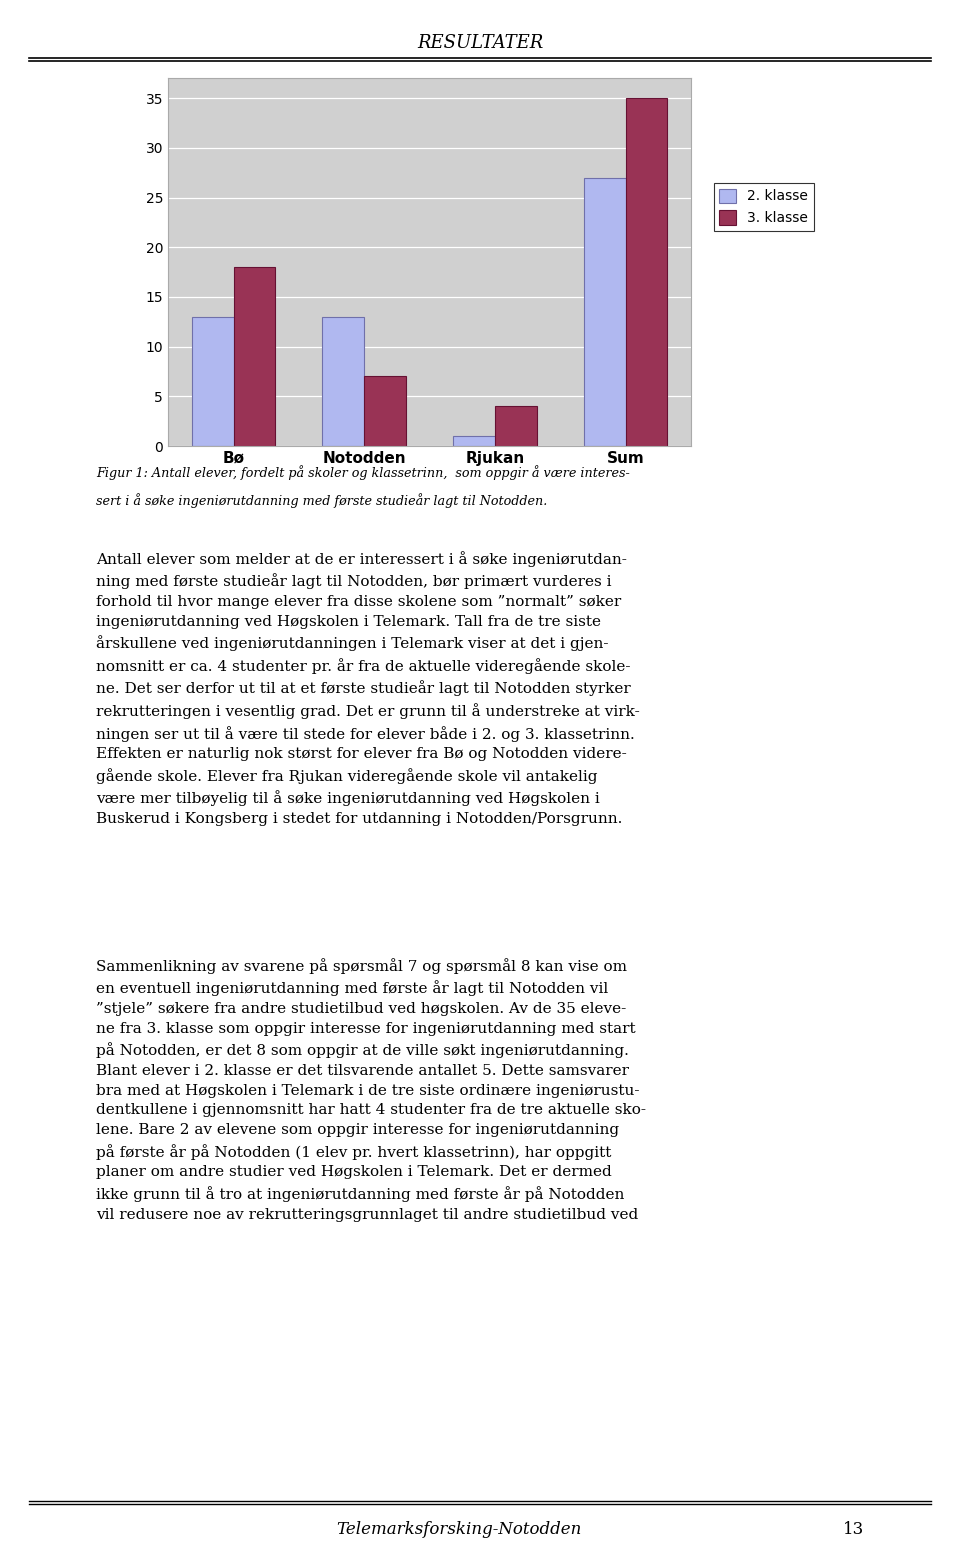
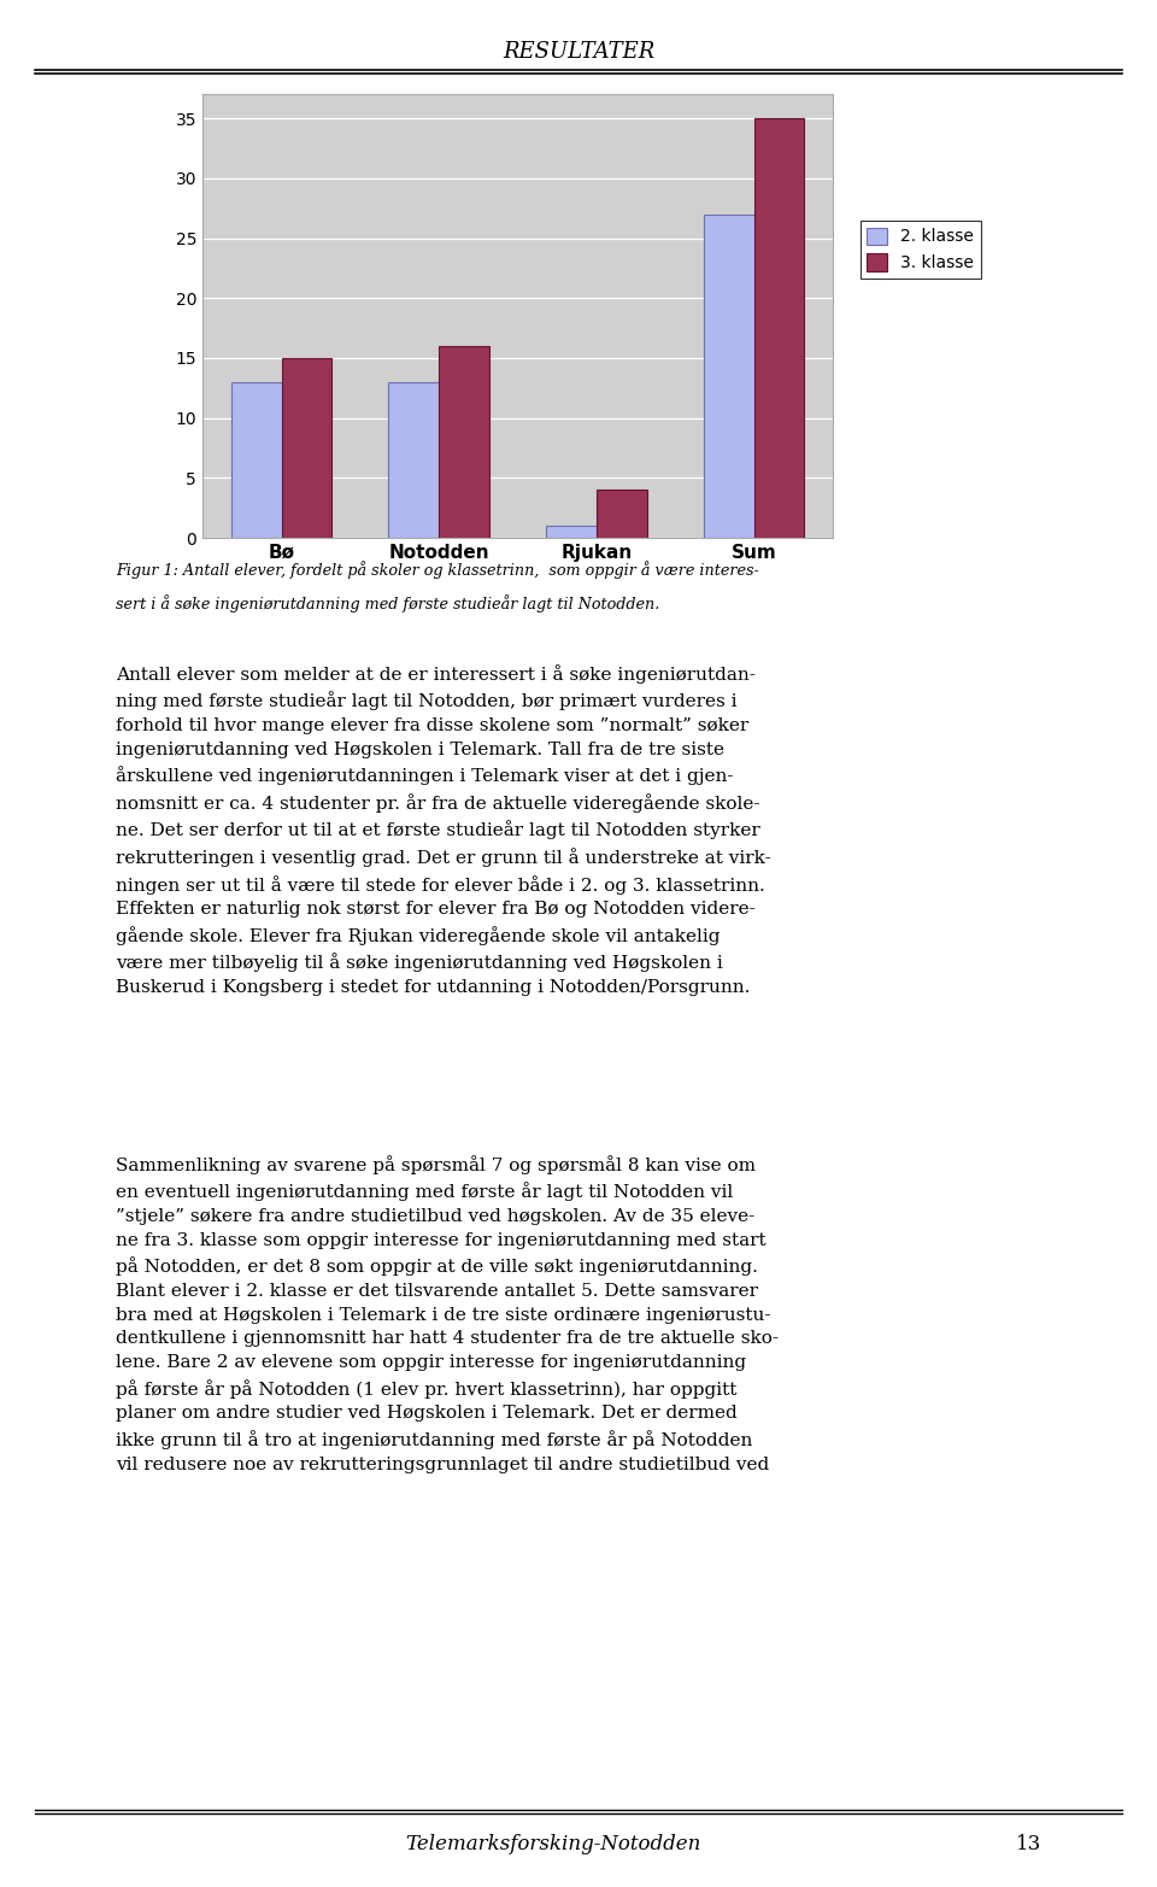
3. klasse/Bø: 18 -> 15
3. klasse/Notodden: 7 -> 16
